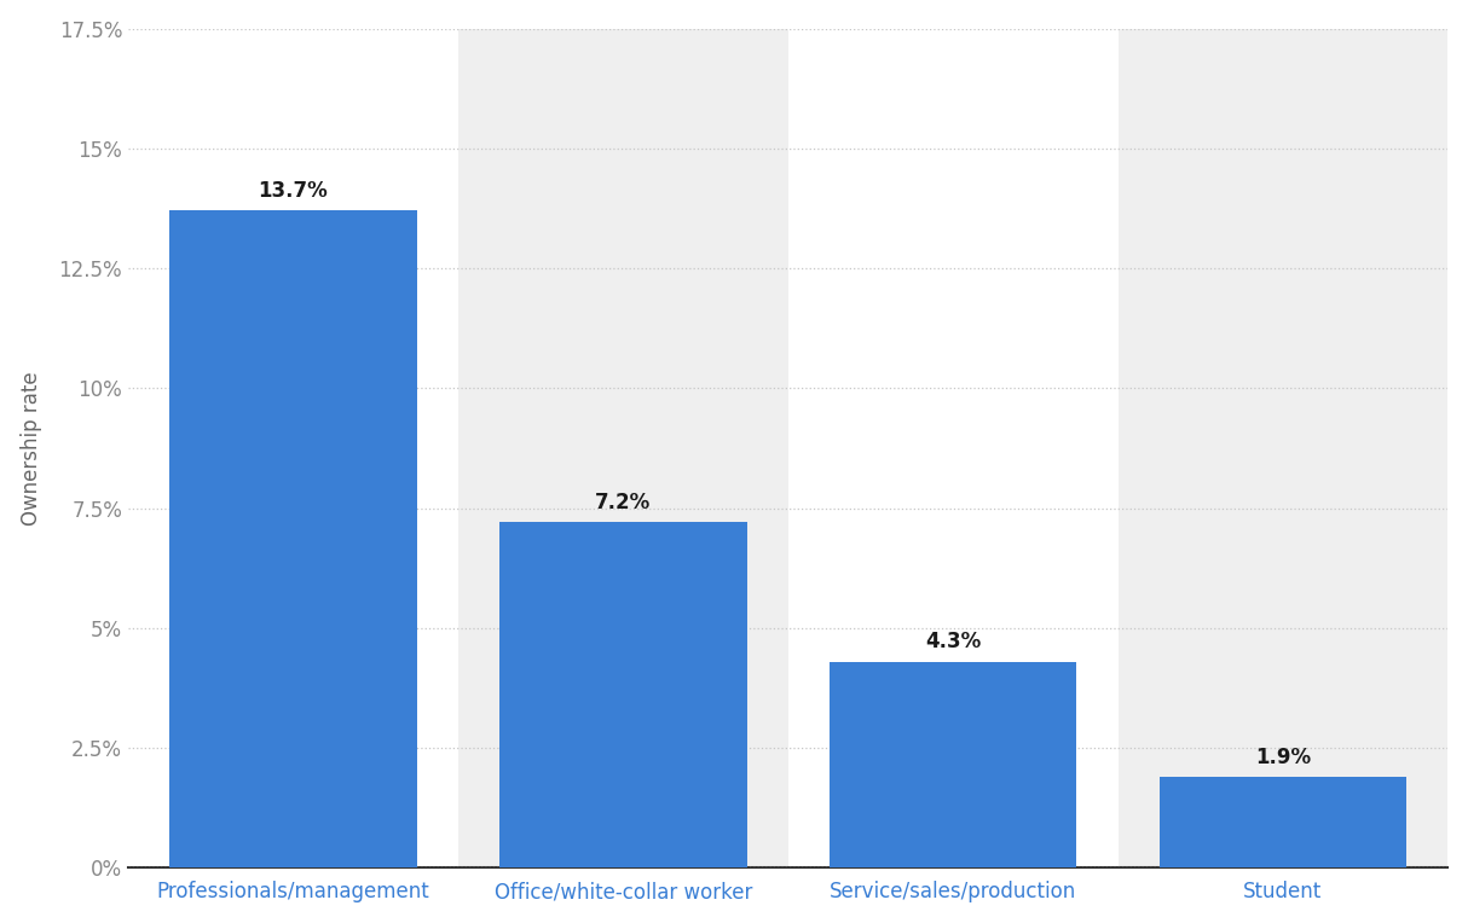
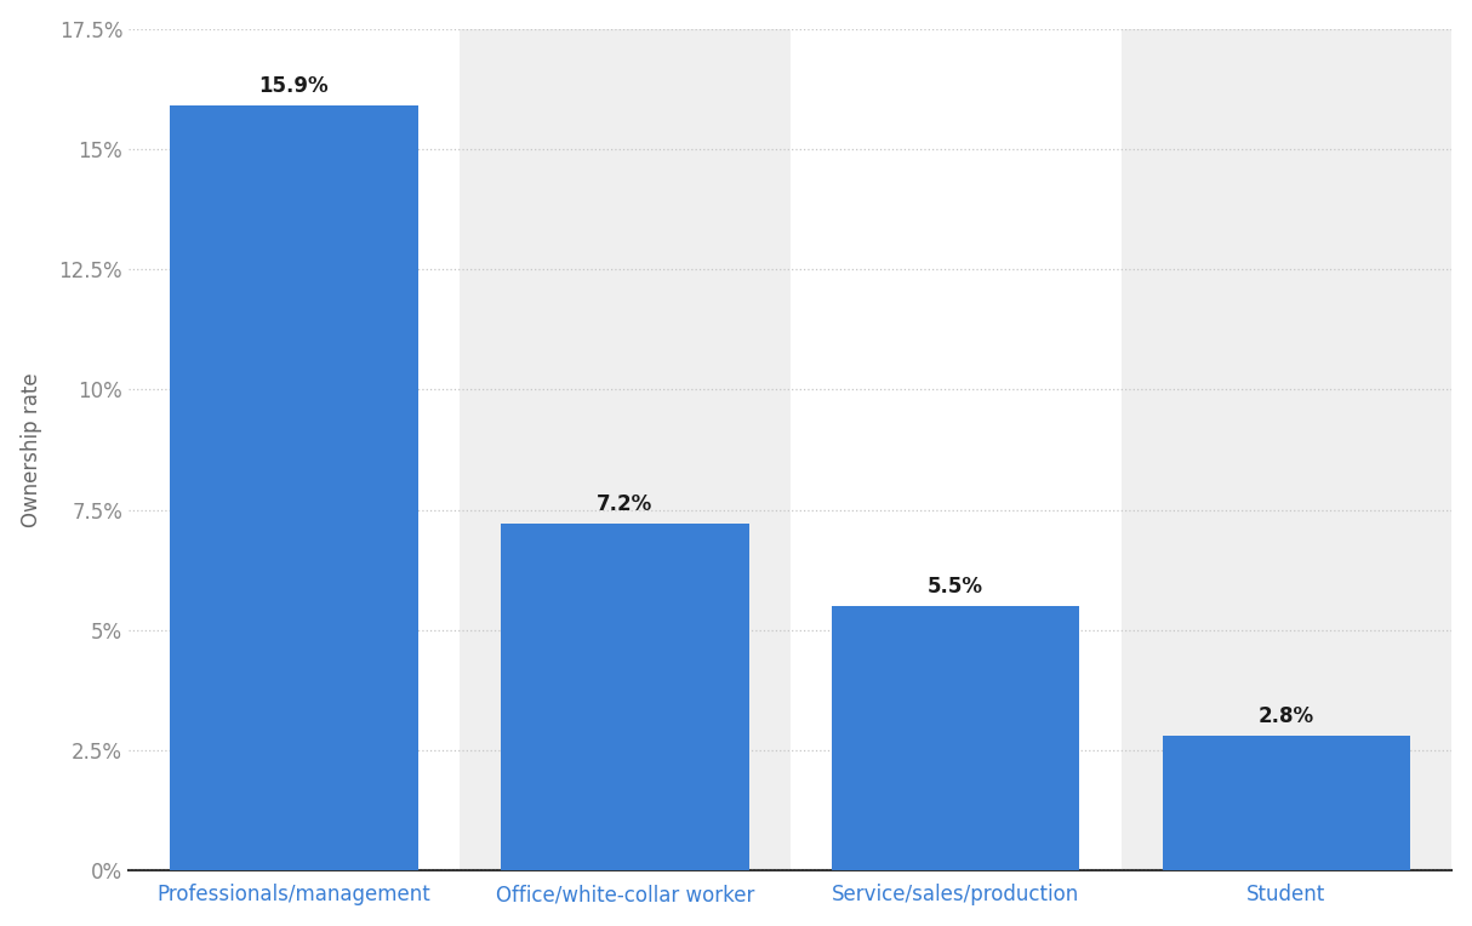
Professionals/management: 13.7% -> 15.9%
Service/sales/production: 4.3% -> 5.5%
Student: 1.9% -> 2.8%
